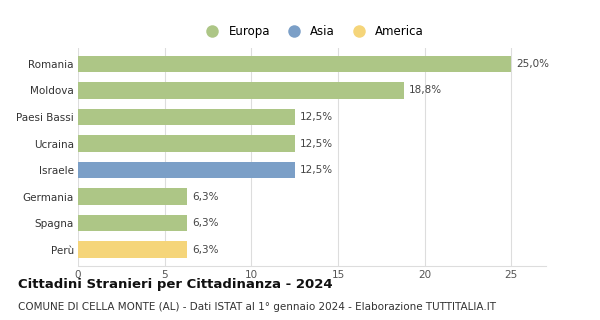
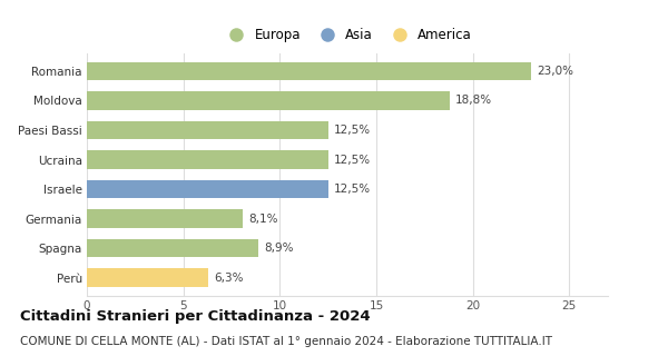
Romania: 25,0% -> 23,0%
Germania: 6,3% -> 8,1%
Spagna: 6,3% -> 8,9%
